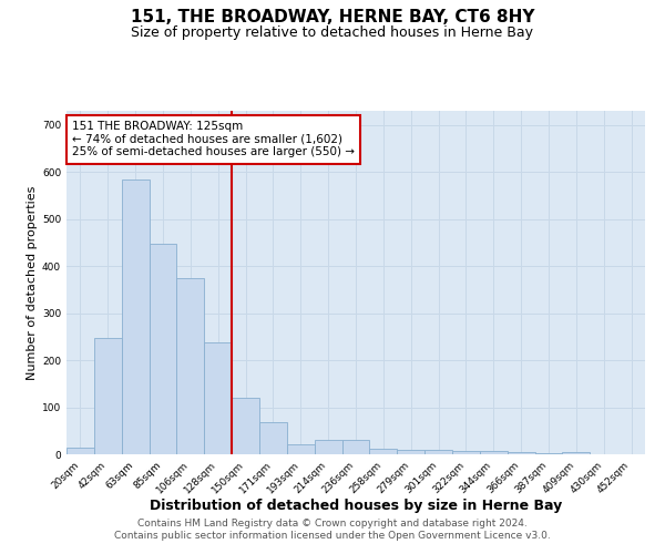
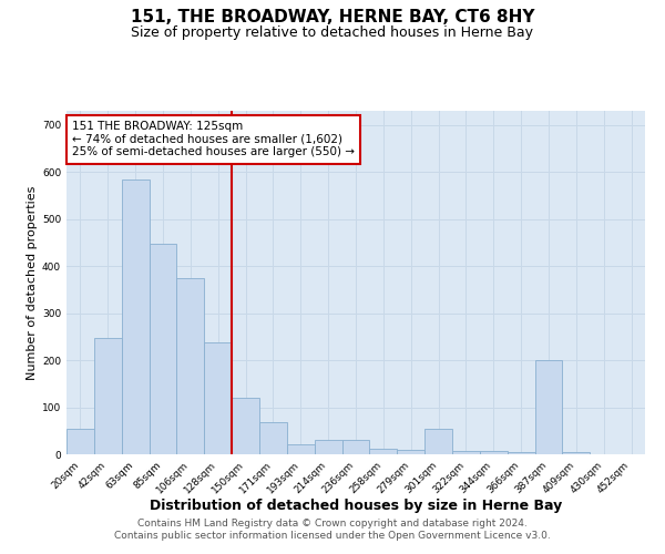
20sqm: 15 -> 55
301sqm: 10 -> 55
387sqm: 3 -> 200
